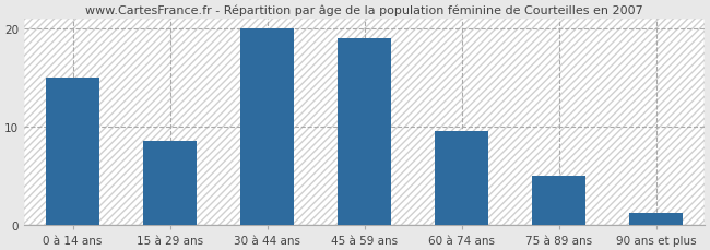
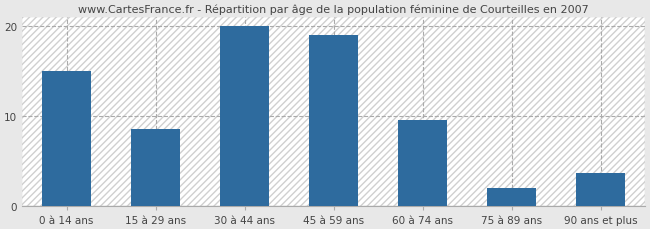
75 à 89 ans: 5.0 -> 2.0
90 ans et plus: 1.2 -> 3.6
